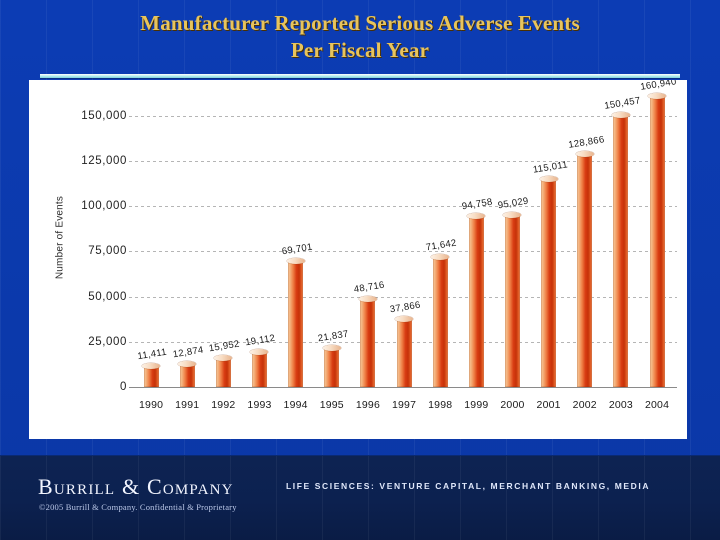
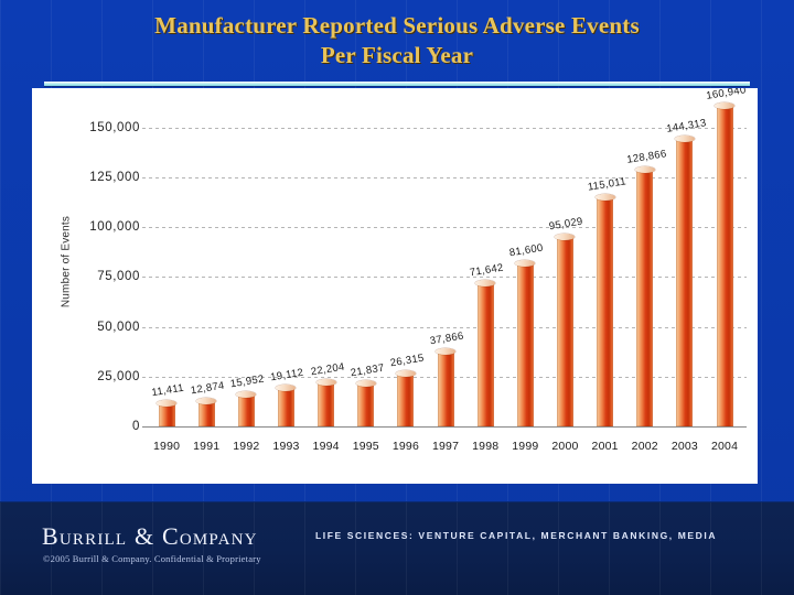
1994: 69,701 -> 22,204
1996: 48,716 -> 26,315
1999: 94,758 -> 81,600
2003: 150,457 -> 144,313
